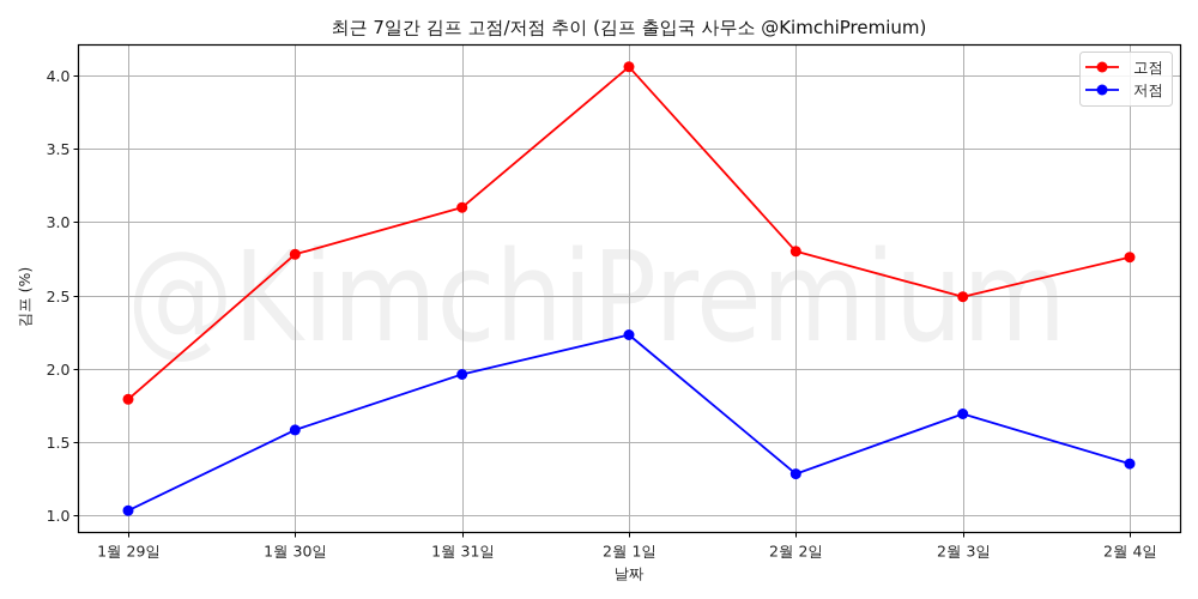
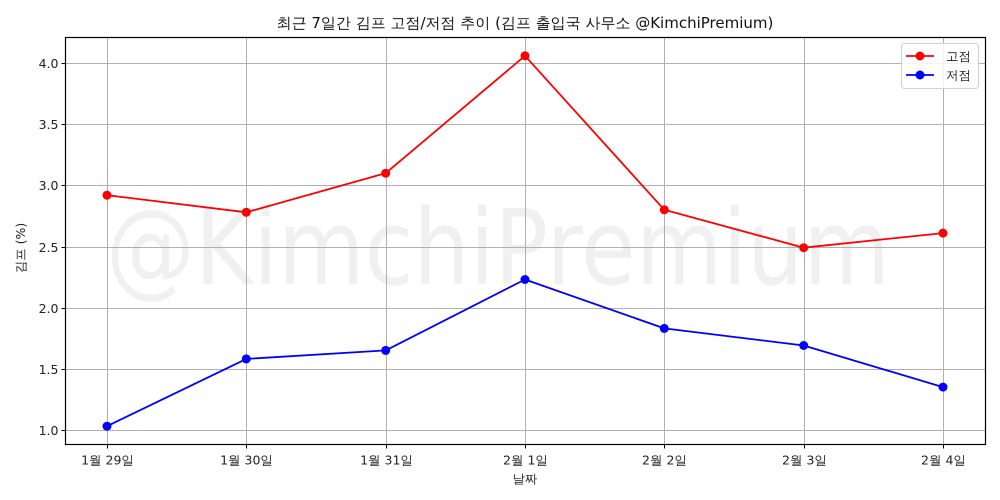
고점/1월 29일: 1.79 -> 2.92
저점/1월 31일: 1.96 -> 1.65
저점/2월 2일: 1.28 -> 1.83
고점/2월 4일: 2.76 -> 2.61
